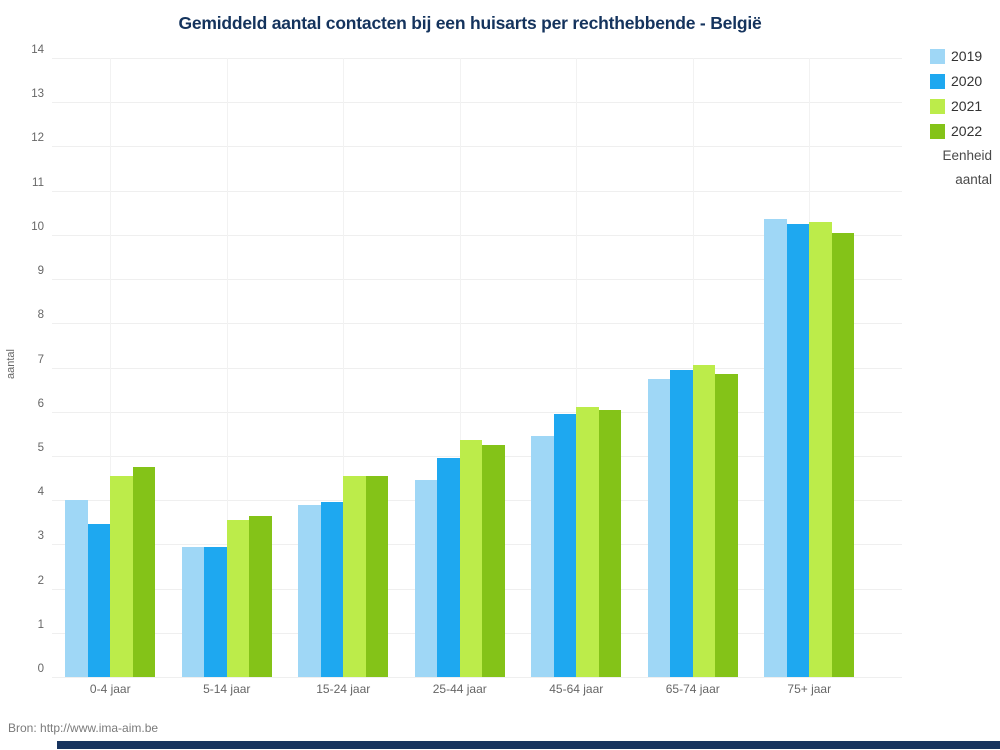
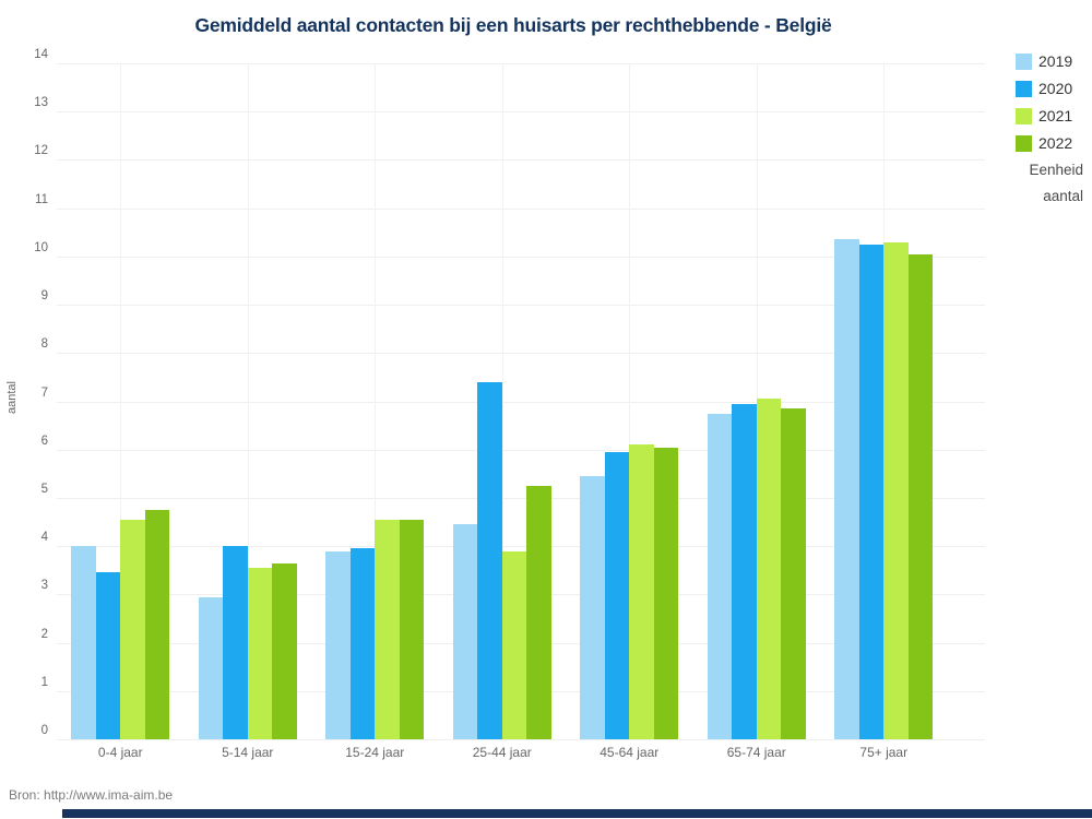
2020/5-14 jaar: 3.0 -> 4.0
2020/25-44 jaar: 5.0 -> 7.4
2021/25-44 jaar: 5.3 -> 3.9
